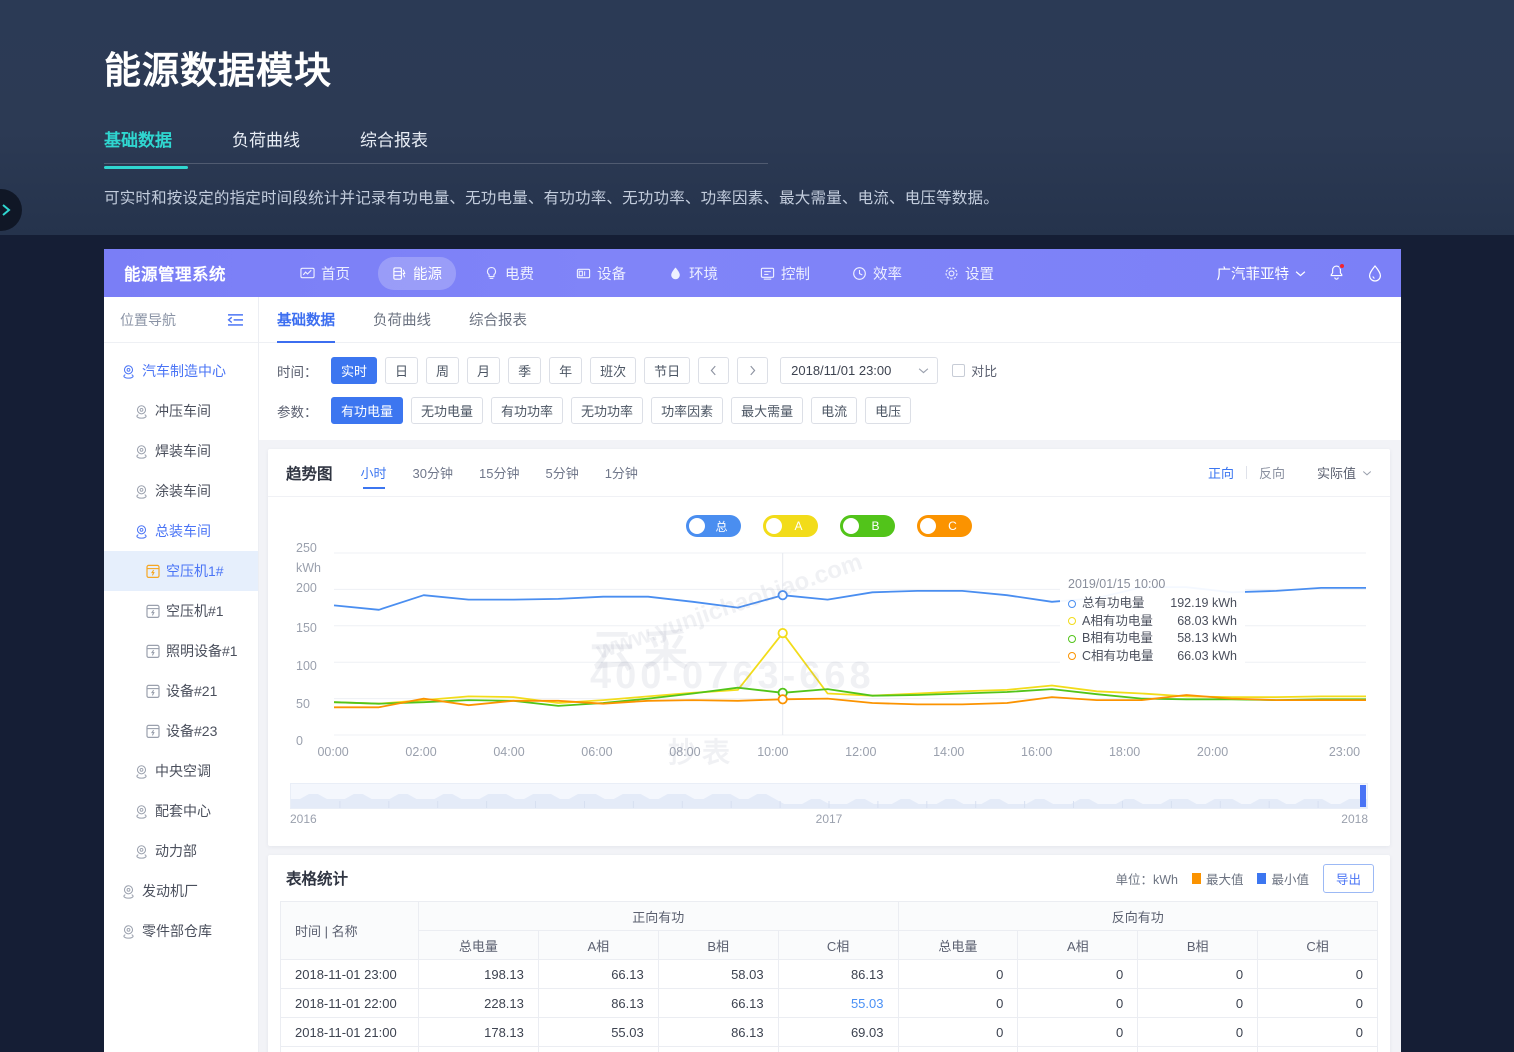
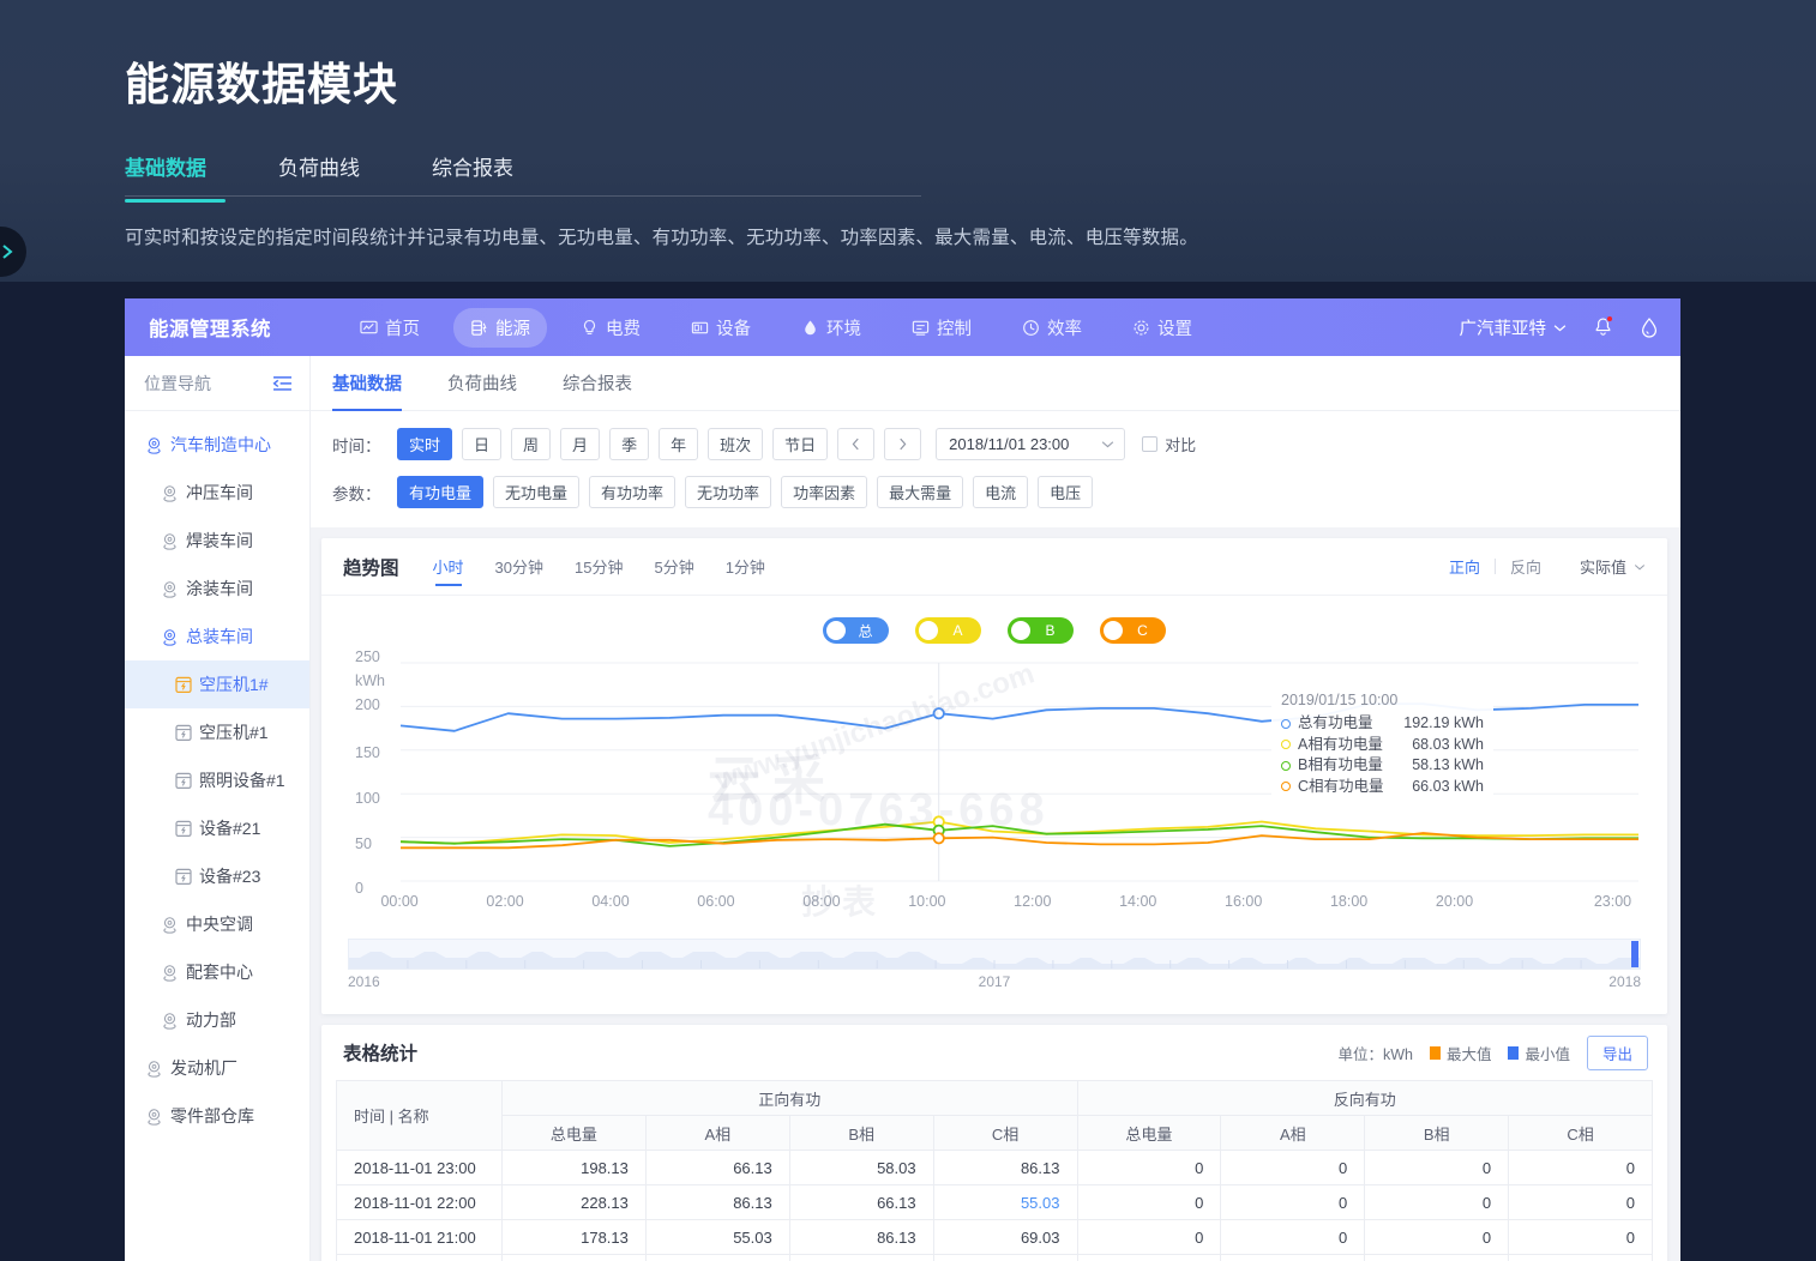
C相有功电量/02:00: 50 -> 40
A相有功电量/10:00: 140 -> 70
